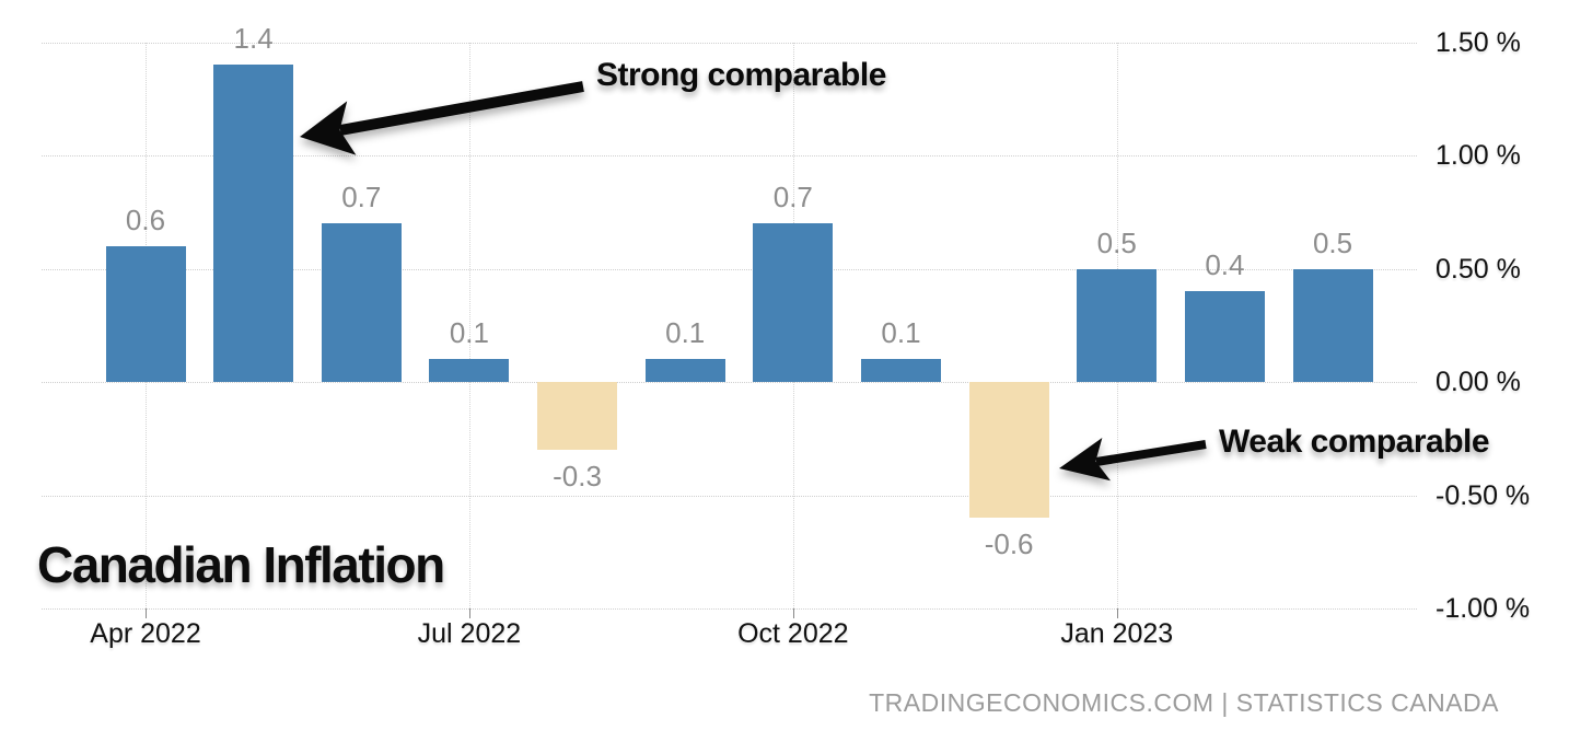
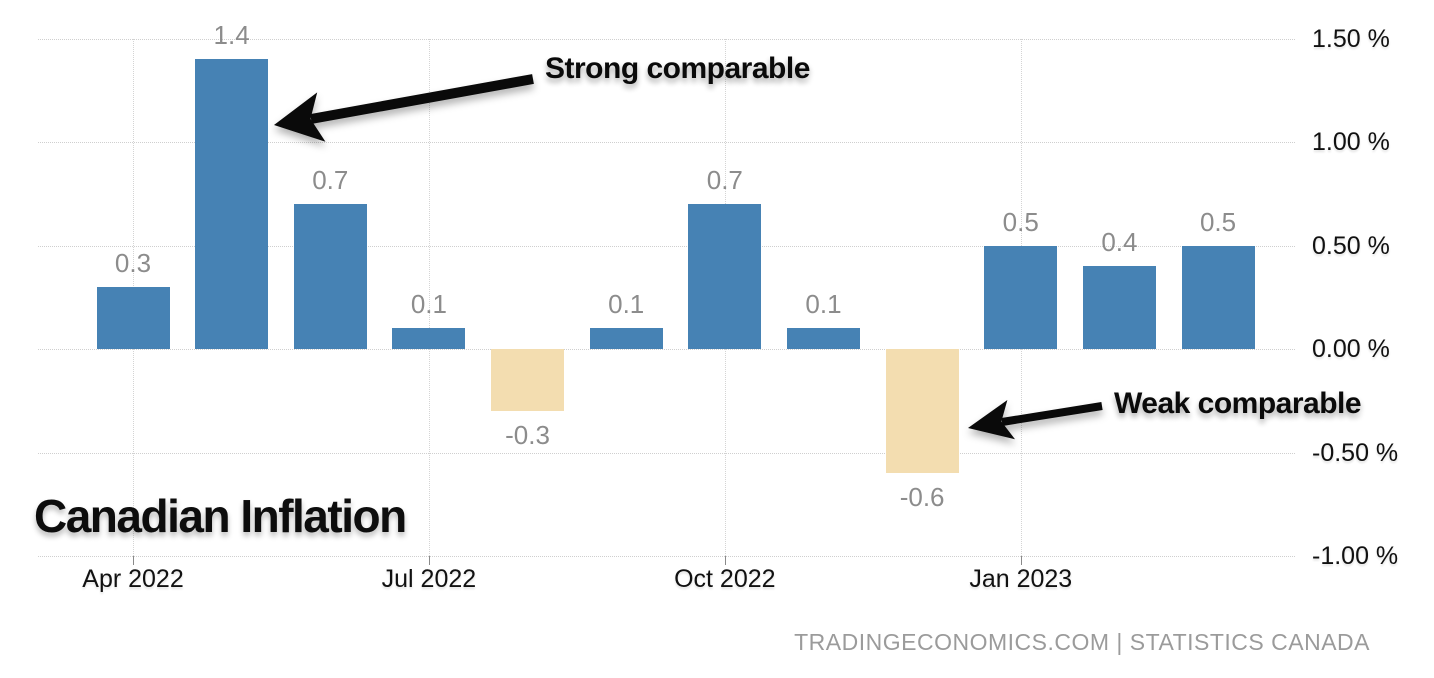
Apr 2022: 0.6 -> 0.3
